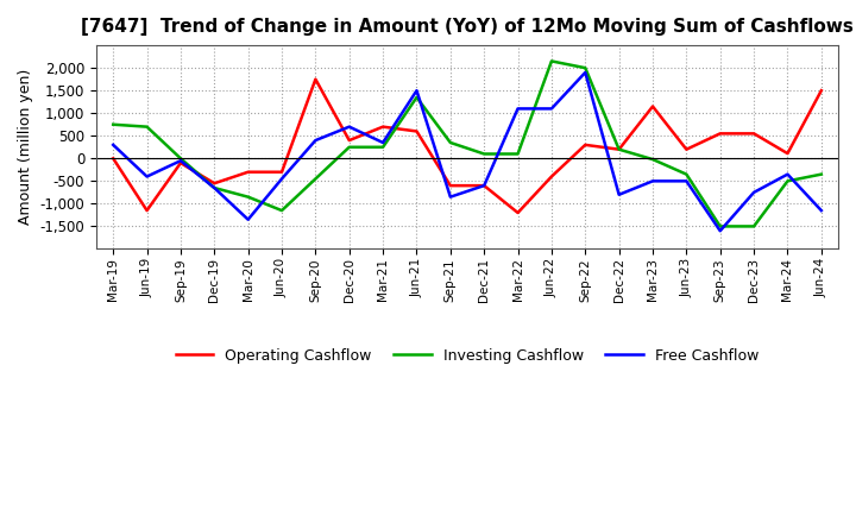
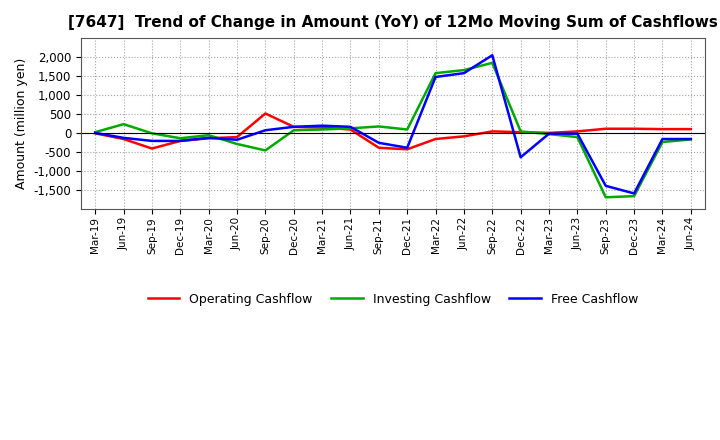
Investing Cashflow/Mar-19: 750 -> 30
Free Cashflow/Mar-19: 300 -> 10
Operating Cashflow/Jun-19: -1,150 -> -150
Investing Cashflow/Jun-19: 700 -> 240
Free Cashflow/Jun-19: -400 -> -120
Operating Cashflow/Sep-19: -100 -> -400
Free Cashflow/Sep-19: -50 -> -200
Operating Cashflow/Dec-19: -550 -> -200
Investing Cashflow/Dec-19: -650 -> -130
Free Cashflow/Dec-19: -650 -> -200
Operating Cashflow/Mar-20: -300 -> -130
Investing Cashflow/Mar-20: -850 -> -50
Free Cashflow/Mar-20: -1,350 -> -120
Operating Cashflow/Jun-20: -300 -> -100
Investing Cashflow/Jun-20: -1,150 -> -280
Free Cashflow/Jun-20: -450 -> -170
Operating Cashflow/Sep-20: 1,750 -> 520
Free Cashflow/Sep-20: 400 -> 80
Operating Cashflow/Dec-20: 400 -> 170
Investing Cashflow/Dec-20: 250 -> 80
Free Cashflow/Dec-20: 700 -> 170
Operating Cashflow/Mar-21: 700 -> 150
Investing Cashflow/Mar-21: 250 -> 100
Free Cashflow/Mar-21: 350 -> 200
Operating Cashflow/Jun-21: 600 -> 100
Investing Cashflow/Jun-21: 1,350 -> 130
Free Cashflow/Jun-21: 1,500 -> 170
Operating Cashflow/Sep-21: -600 -> -380
Investing Cashflow/Sep-21: 350 -> 180
Free Cashflow/Sep-21: -850 -> -250
Operating Cashflow/Dec-21: -600 -> -420
Free Cashflow/Dec-21: -600 -> -380
Operating Cashflow/Mar-22: -1,200 -> -150
Investing Cashflow/Mar-22: 100 -> 1,580
Free Cashflow/Mar-22: 1,100 -> 1,480
Operating Cashflow/Jun-22: -400 -> -80
Investing Cashflow/Jun-22: 2,150 -> 1,660
Free Cashflow/Jun-22: 1,100 -> 1,580
Operating Cashflow/Sep-22: 300 -> 50
Investing Cashflow/Sep-22: 2,000 -> 1,850
Free Cashflow/Sep-22: 1,900 -> 2,050
Operating Cashflow/Dec-22: 200 -> 30
Investing Cashflow/Dec-22: 200 -> 50
Free Cashflow/Dec-22: -800 -> -630
Operating Cashflow/Mar-23: 1,150 -> 10
Free Cashflow/Mar-23: -500 -> -10
Operating Cashflow/Jun-23: 200 -> 50
Investing Cashflow/Jun-23: -350 -> -100
Free Cashflow/Jun-23: -500 -> -10
Operating Cashflow/Sep-23: 550 -> 120
Investing Cashflow/Sep-23: -1,500 -> -1,680
Free Cashflow/Sep-23: -1,600 -> -1,380
Operating Cashflow/Dec-23: 550 -> 120
Investing Cashflow/Dec-23: -1,500 -> -1,650
Free Cashflow/Dec-23: -750 -> -1,580
Investing Cashflow/Mar-24: -500 -> -230
Free Cashflow/Mar-24: -350 -> -150
Operating Cashflow/Jun-24: 1,500 -> 110
Investing Cashflow/Jun-24: -350 -> -160
Free Cashflow/Jun-24: -1,150 -> -150
